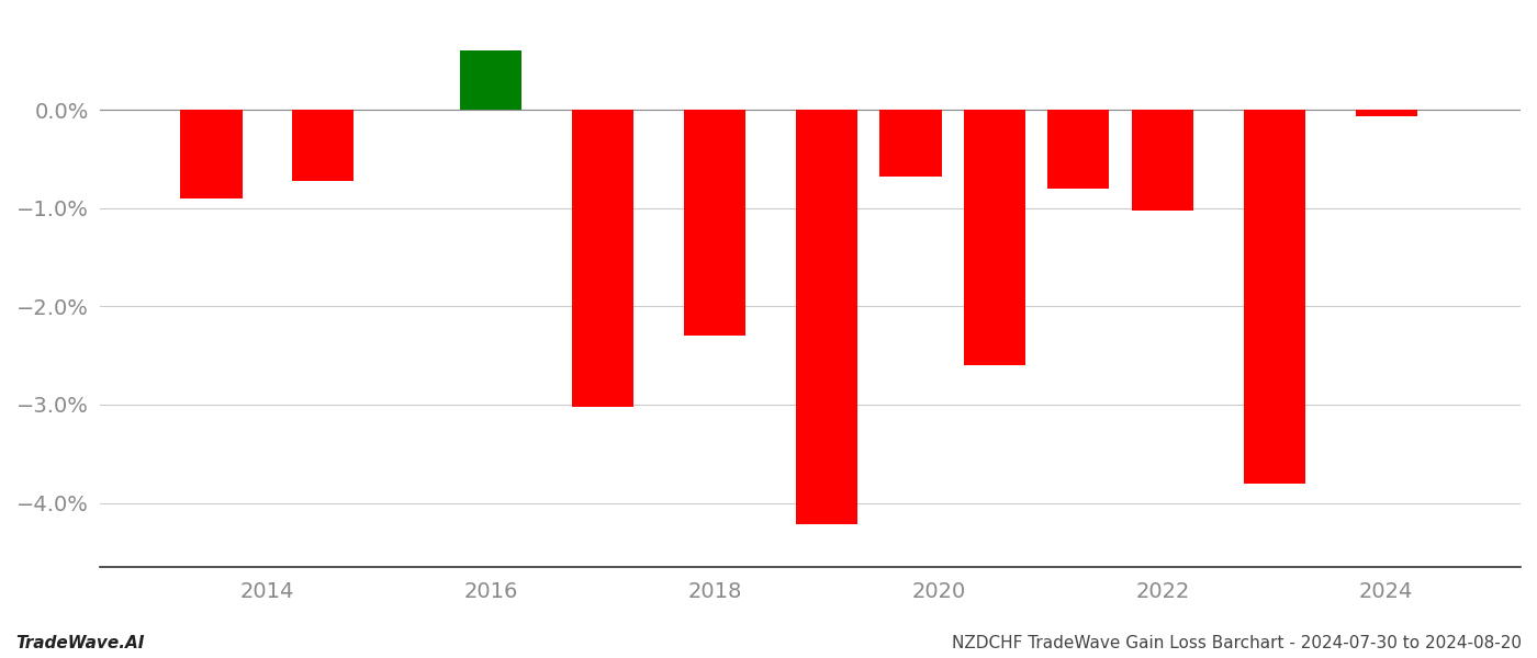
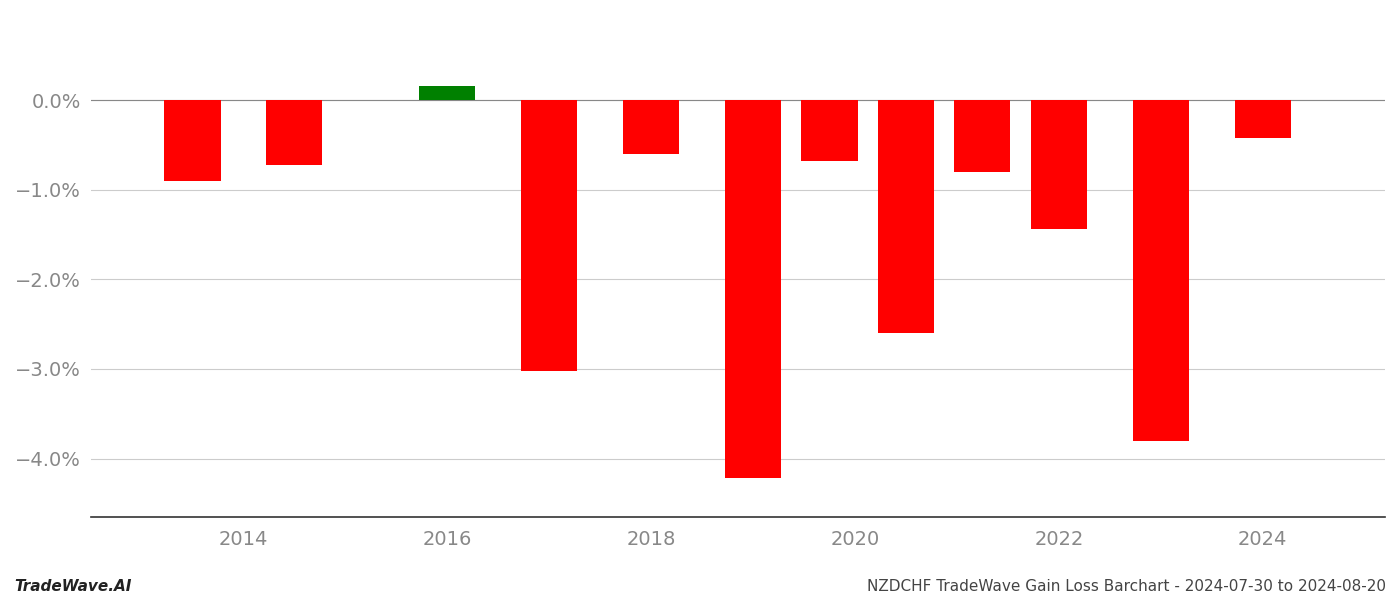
2016: 0.60% -> 0.16%
2018: -2.30% -> -0.60%
2022: -1.02% -> -1.44%
2024: -0.07% -> -0.42%
